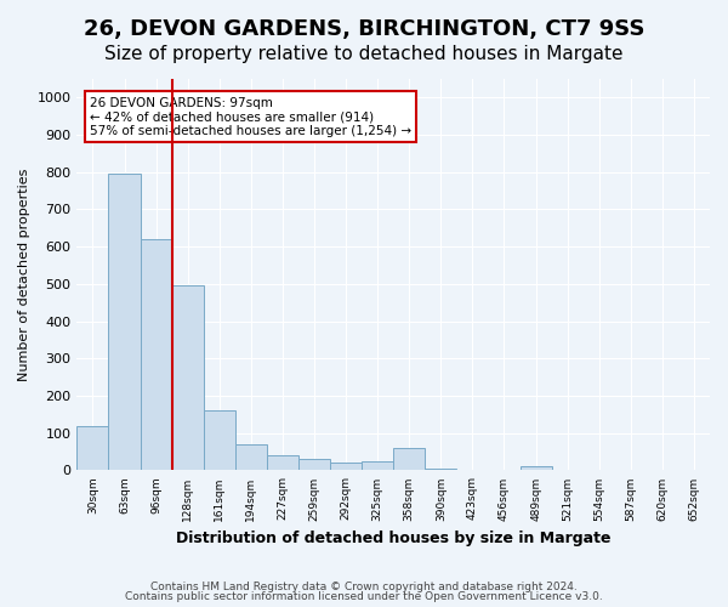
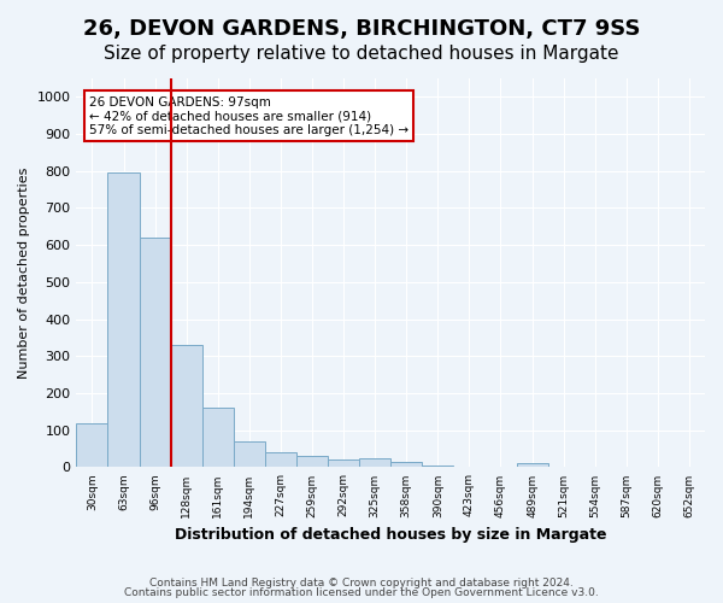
128sqm: 495 -> 330
358sqm: 60 -> 15
